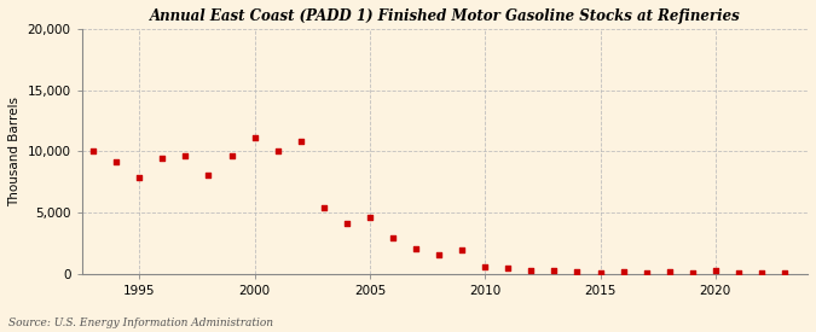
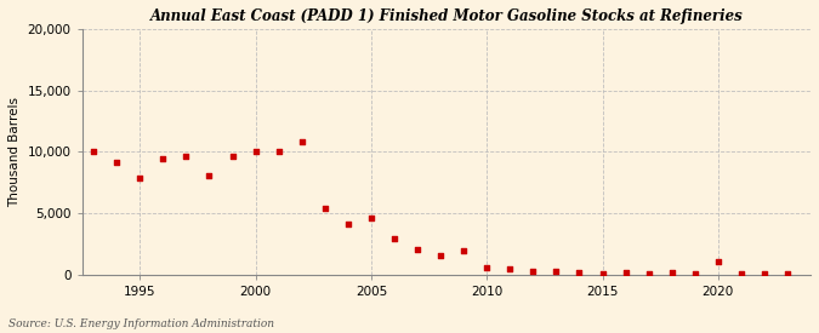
2000: 11,100 -> 10,000
2020: 300 -> 1,100
